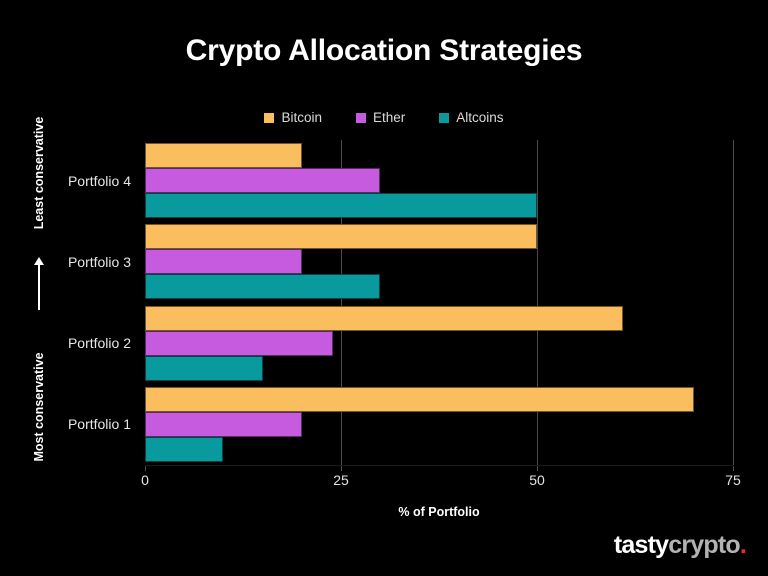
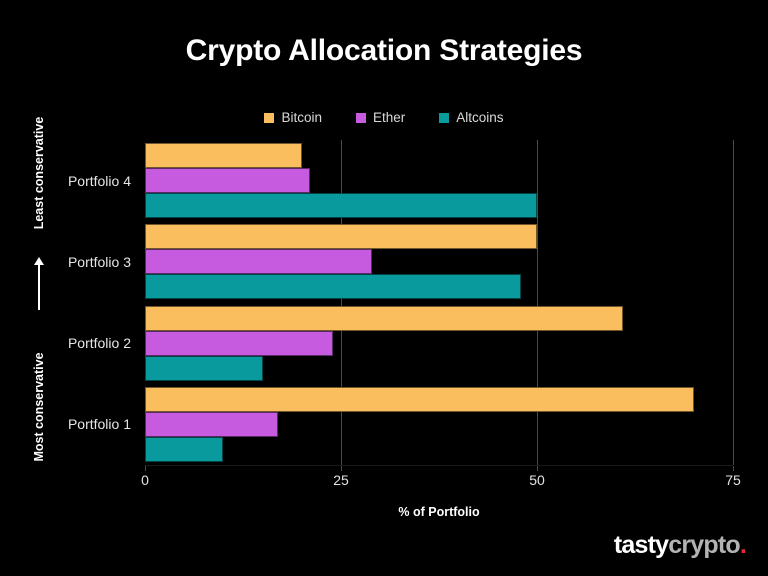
Ether/Portfolio 1: 20 -> 17
Ether/Portfolio 3: 20 -> 29
Altcoins/Portfolio 3: 30 -> 48
Ether/Portfolio 4: 30 -> 21
